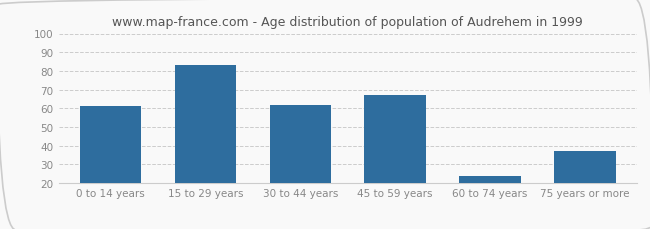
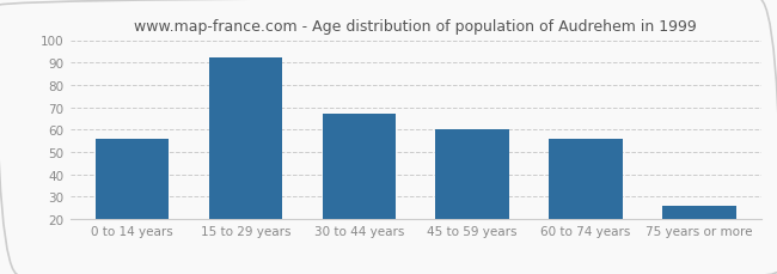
0 to 14 years: 61 -> 56
15 to 29 years: 83 -> 92
30 to 44 years: 62 -> 67
45 to 59 years: 67 -> 60
60 to 74 years: 24 -> 56
75 years or more: 37 -> 26
